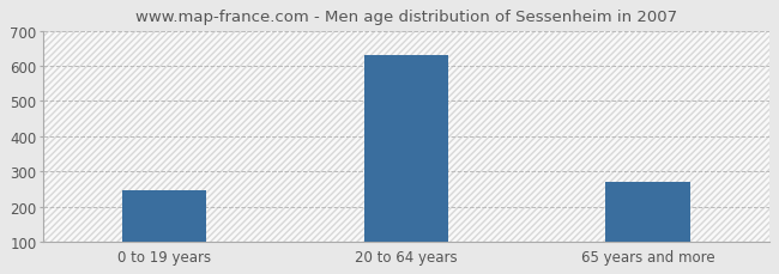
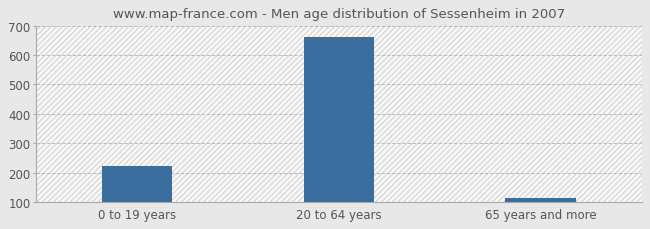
0 to 19 years: 245 -> 224
20 to 64 years: 630 -> 660
65 years and more: 270 -> 115
